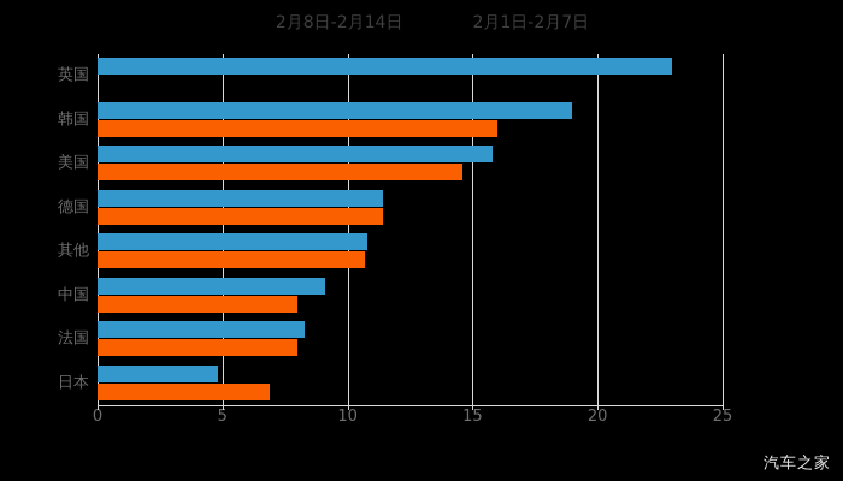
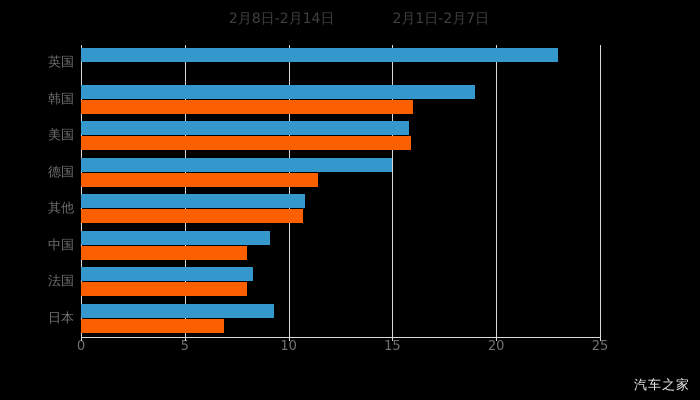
2月1日-2月7日/美国: 14.6 -> 15.9
2月8日-2月14日/德国: 11.4 -> 15.0
2月8日-2月14日/日本: 4.8 -> 9.3
